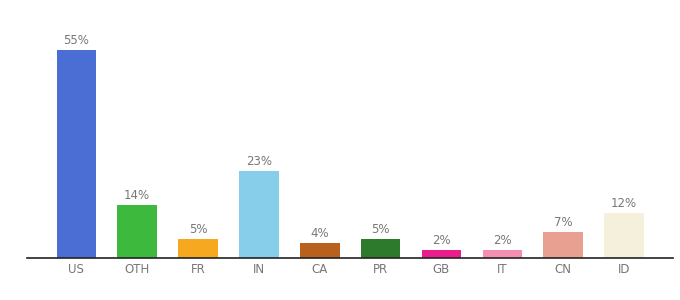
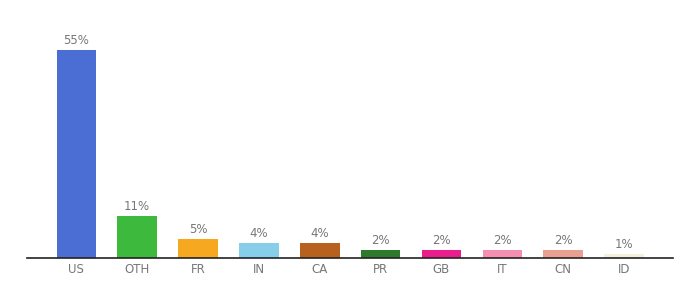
OTH: 14% -> 11%
IN: 23% -> 4%
PR: 5% -> 2%
CN: 7% -> 2%
ID: 12% -> 1%
